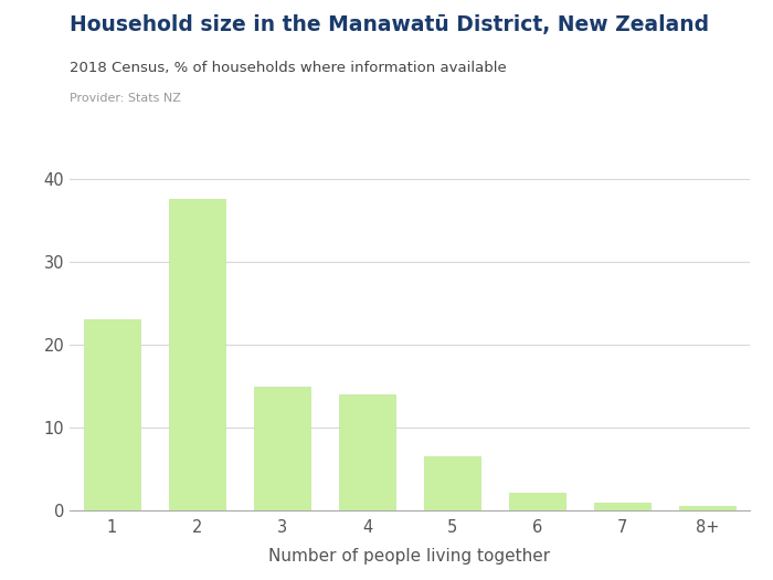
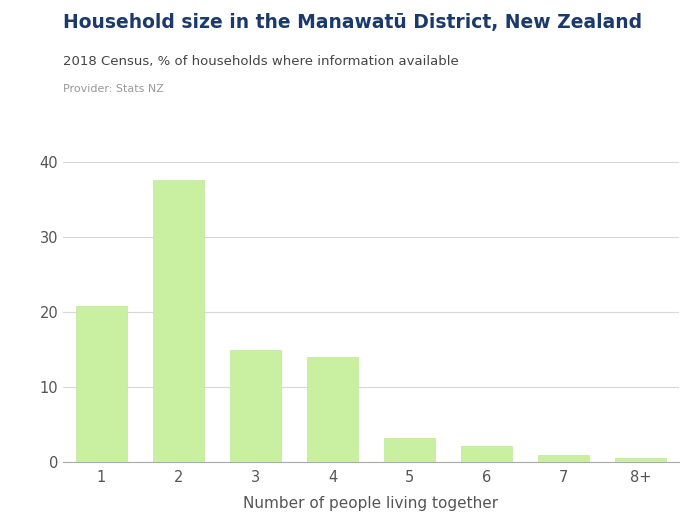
1: 23.1 -> 20.8
5: 6.6 -> 3.2
